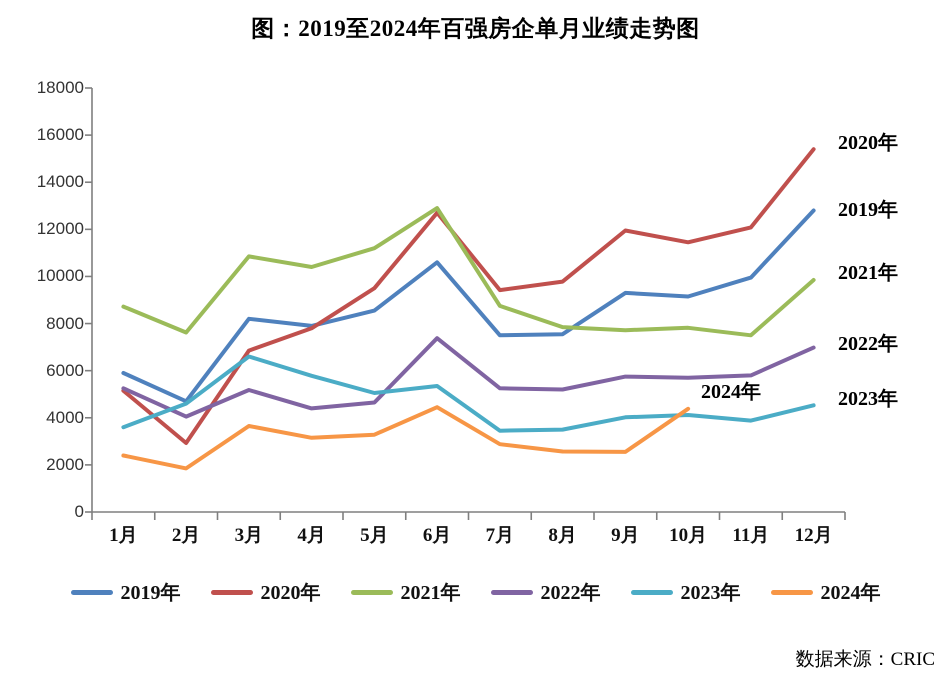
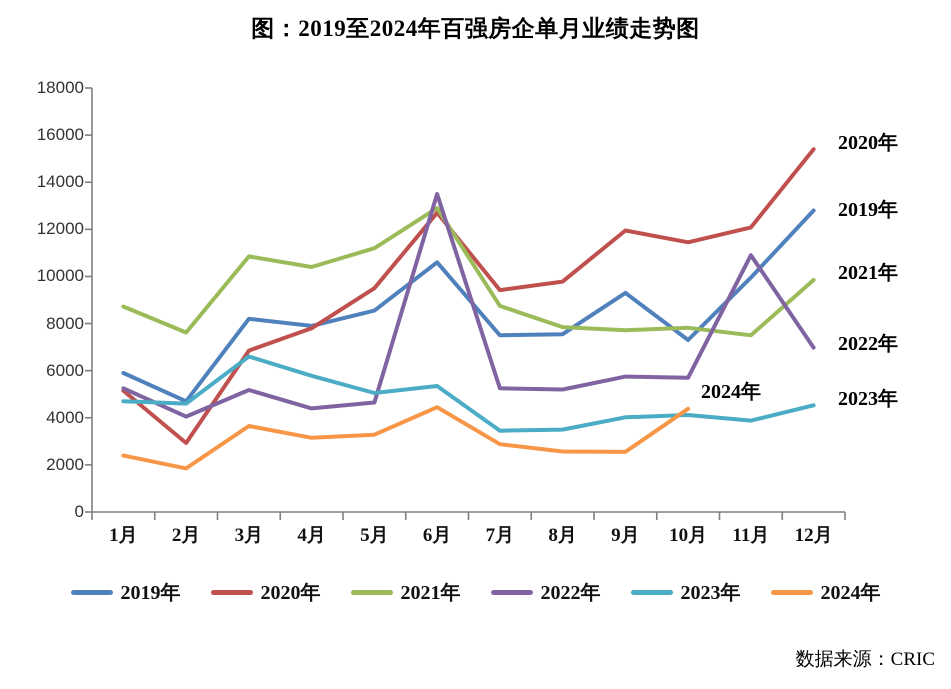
2023年/1月: 3600 -> 4700
2022年/6月: 7400 -> 13500
2019年/10月: 9200 -> 7300
2022年/11月: 5800 -> 10900
